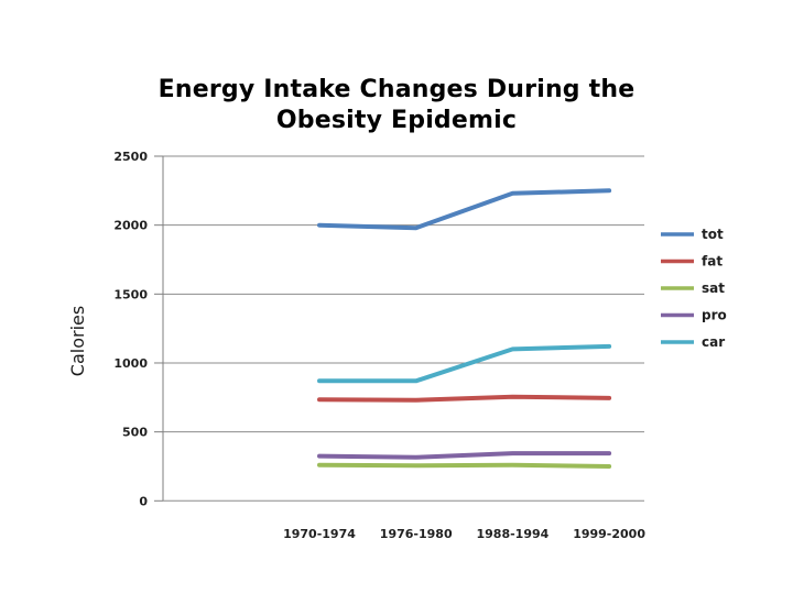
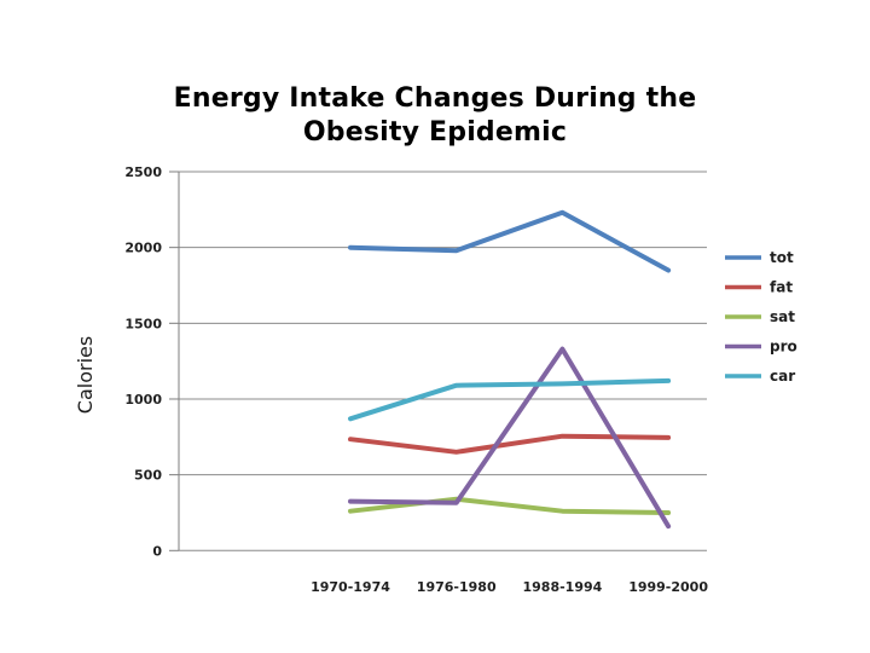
fat/1976-1980: 730 -> 650
sat/1976-1980: 260 -> 340
car/1976-1980: 870 -> 1090
pro/1988-1994: 340 -> 1330
tot/1999-2000: 2250 -> 1850
pro/1999-2000: 340 -> 160
